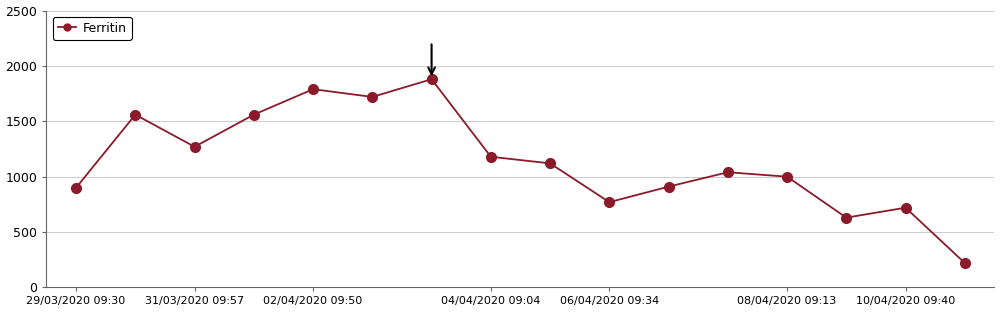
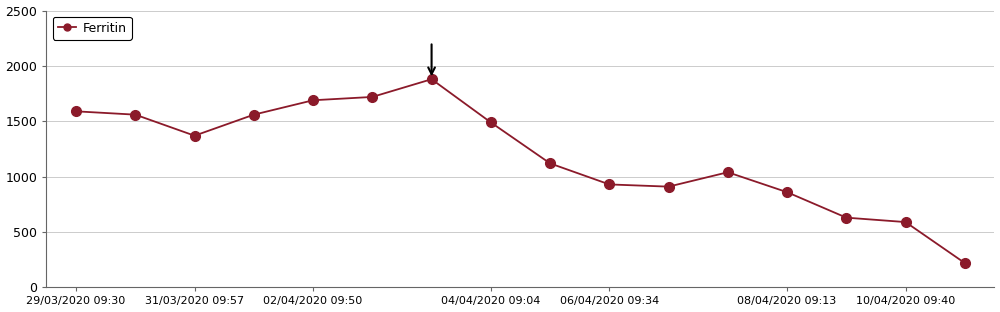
29/03/2020 09:30: 900 -> 1590
31/03/2020 09:57: 1270 -> 1370
02/04/2020 09:50: 1790 -> 1690
04/04/2020 09:04: 1180 -> 1490
06/04/2020 09:34: 770 -> 930
08/04/2020 09:13: 1000 -> 860
10/04/2020 09:40: 720 -> 590
